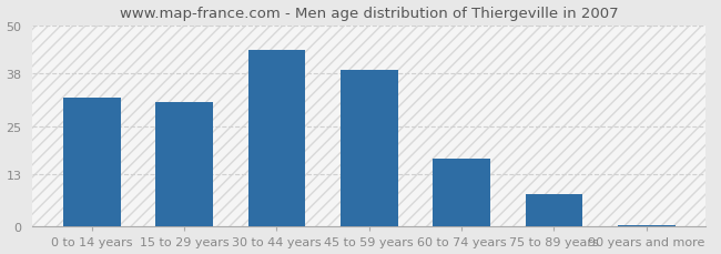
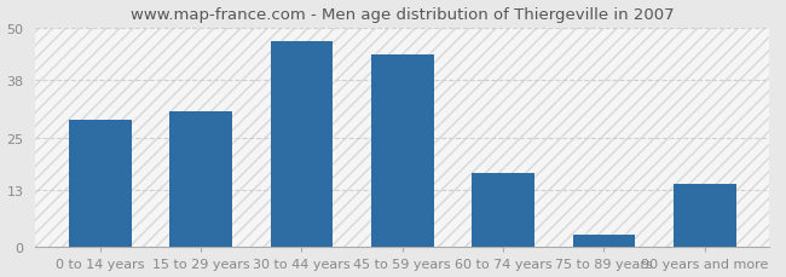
0 to 14 years: 32.0 -> 29.0
30 to 44 years: 44.0 -> 47.0
45 to 59 years: 39.0 -> 44.0
75 to 89 years: 8.0 -> 3.0
90 years and more: 0.5 -> 14.5
